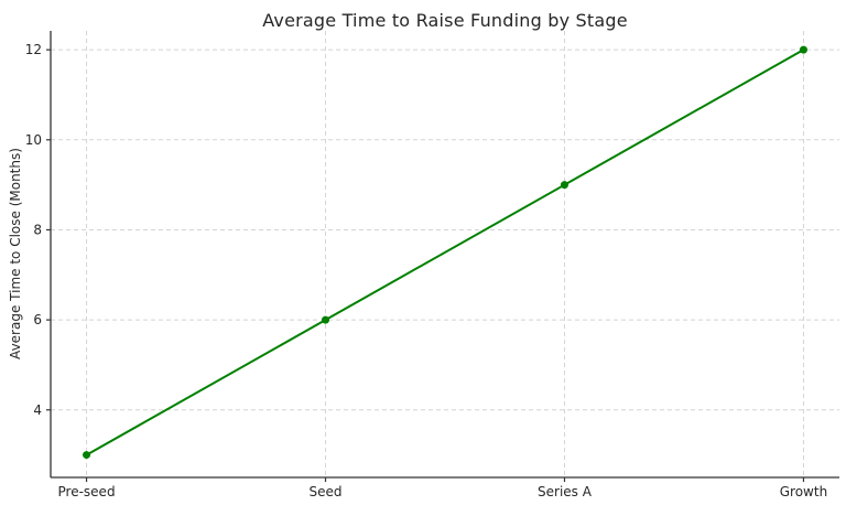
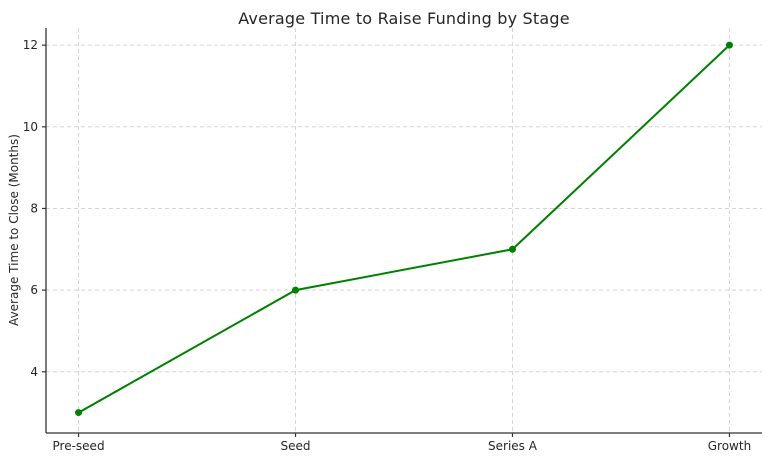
Series A: 9 -> 7
